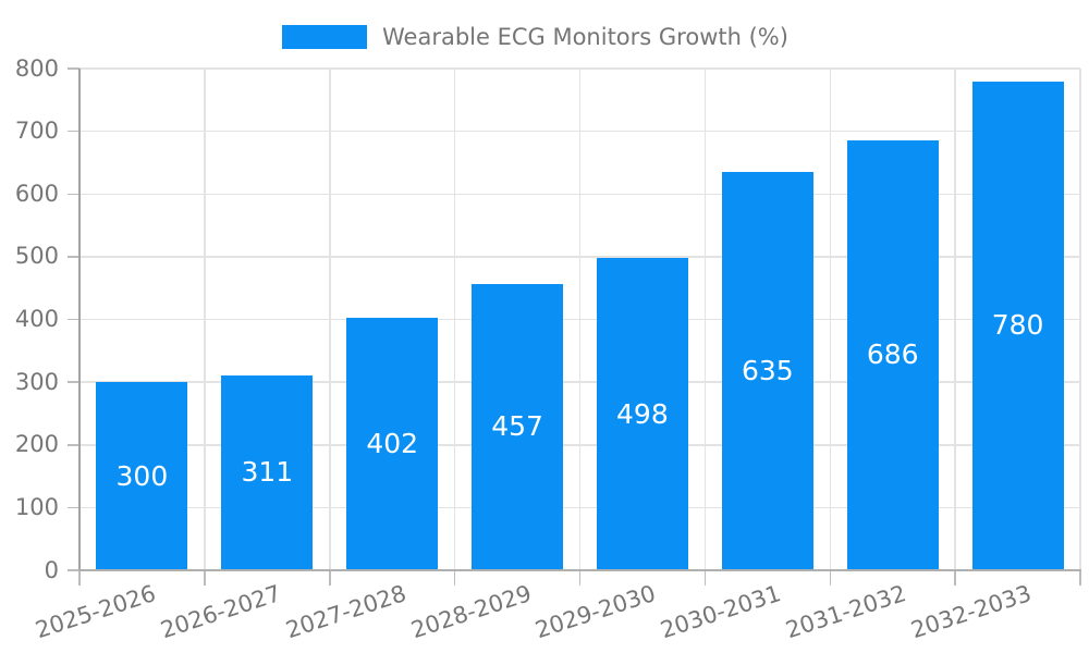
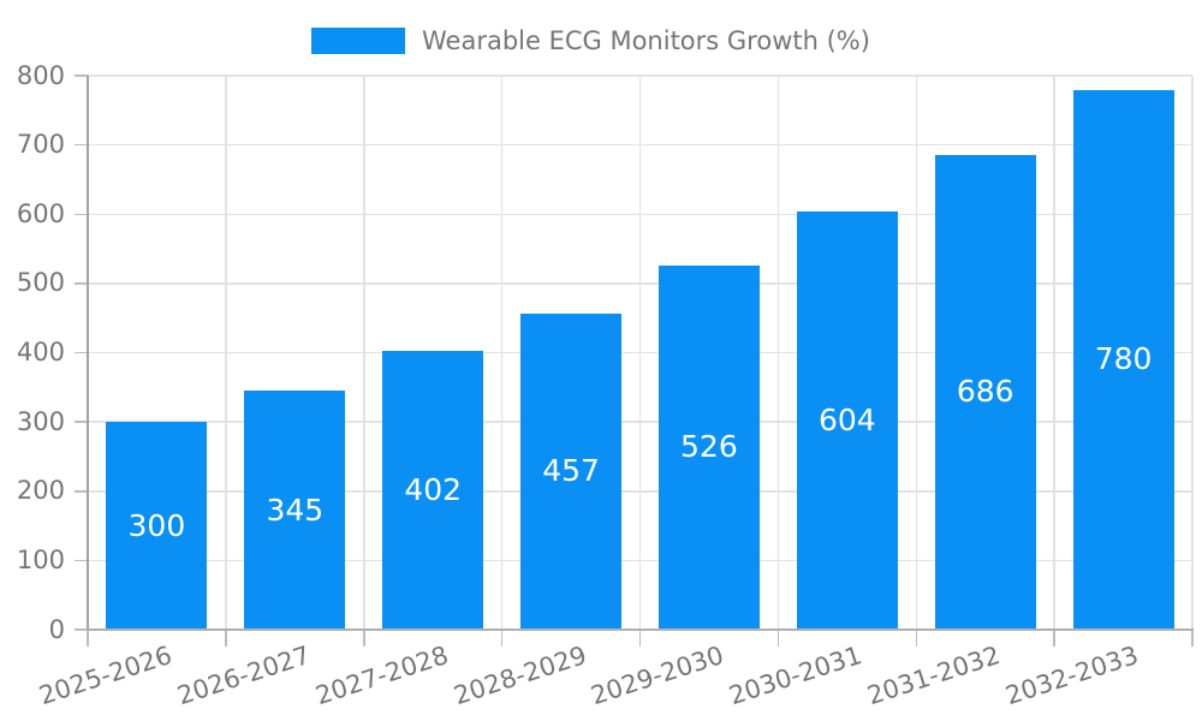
2026-2027: 311 -> 345
2029-2030: 498 -> 526
2030-2031: 635 -> 604
